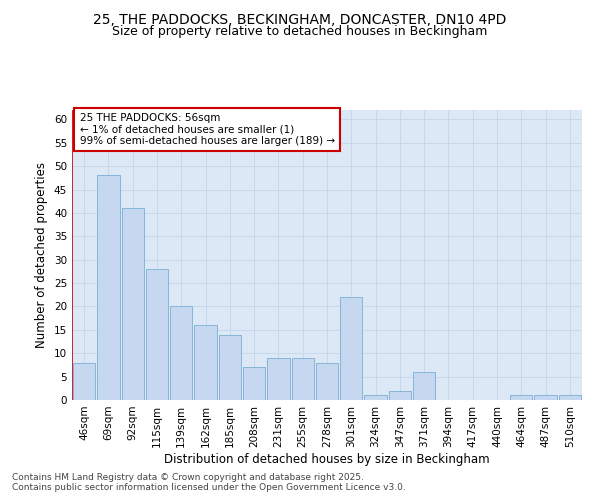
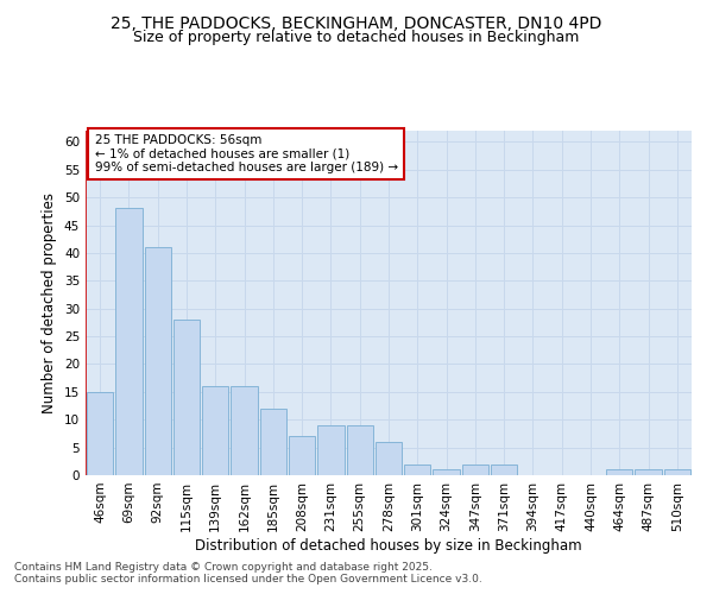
46sqm: 8 -> 15
139sqm: 20 -> 16
185sqm: 14 -> 12
278sqm: 8 -> 6
301sqm: 22 -> 2
371sqm: 6 -> 2
